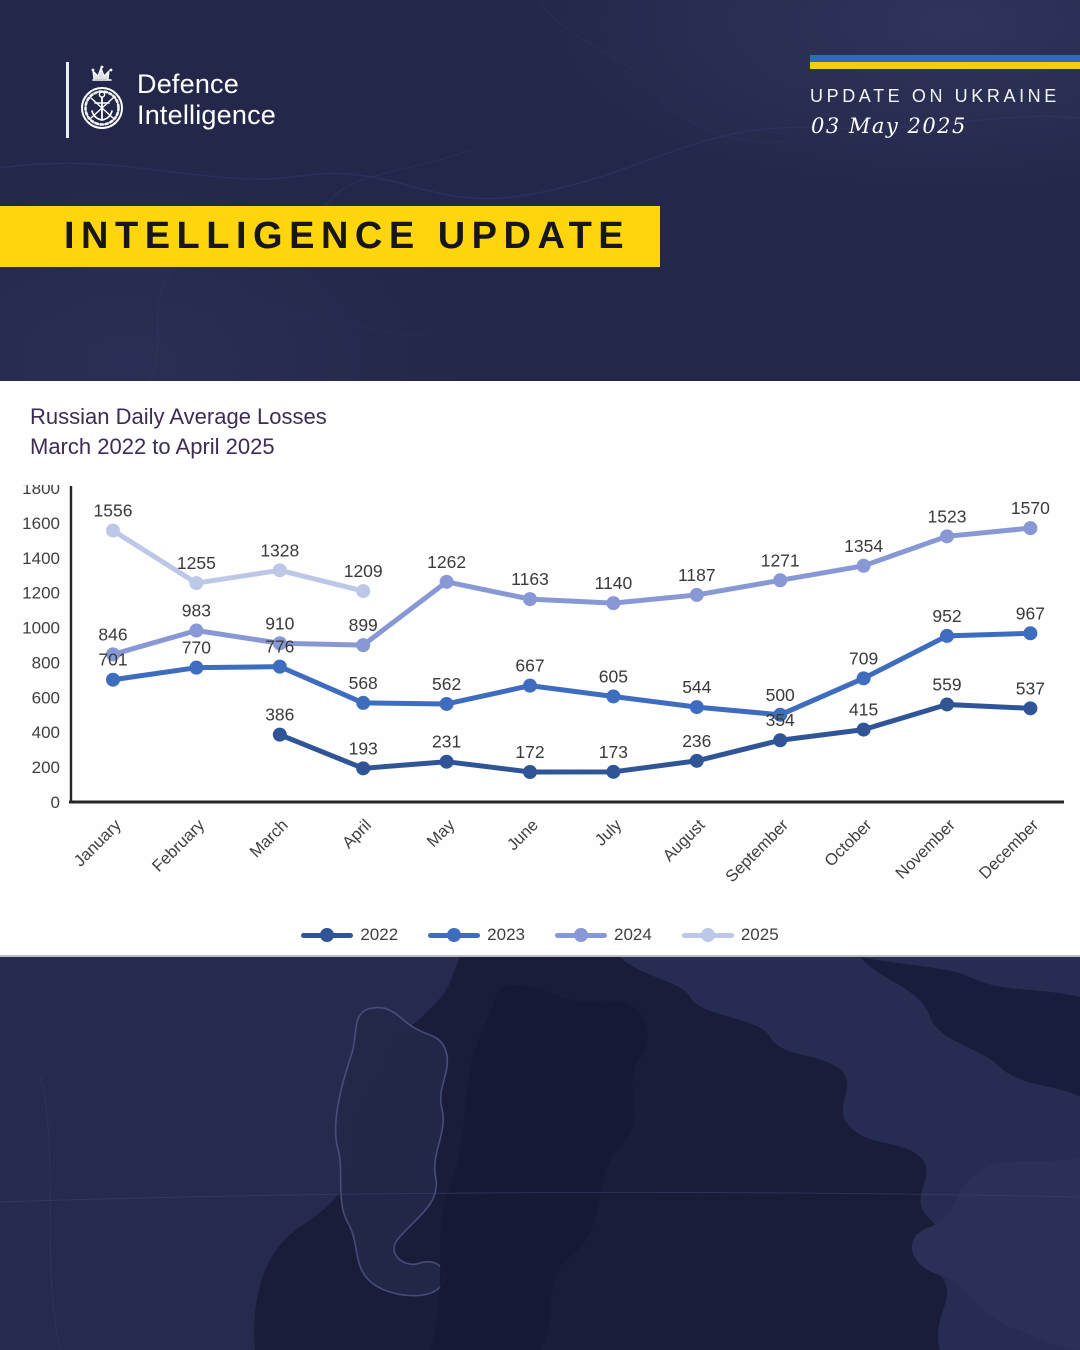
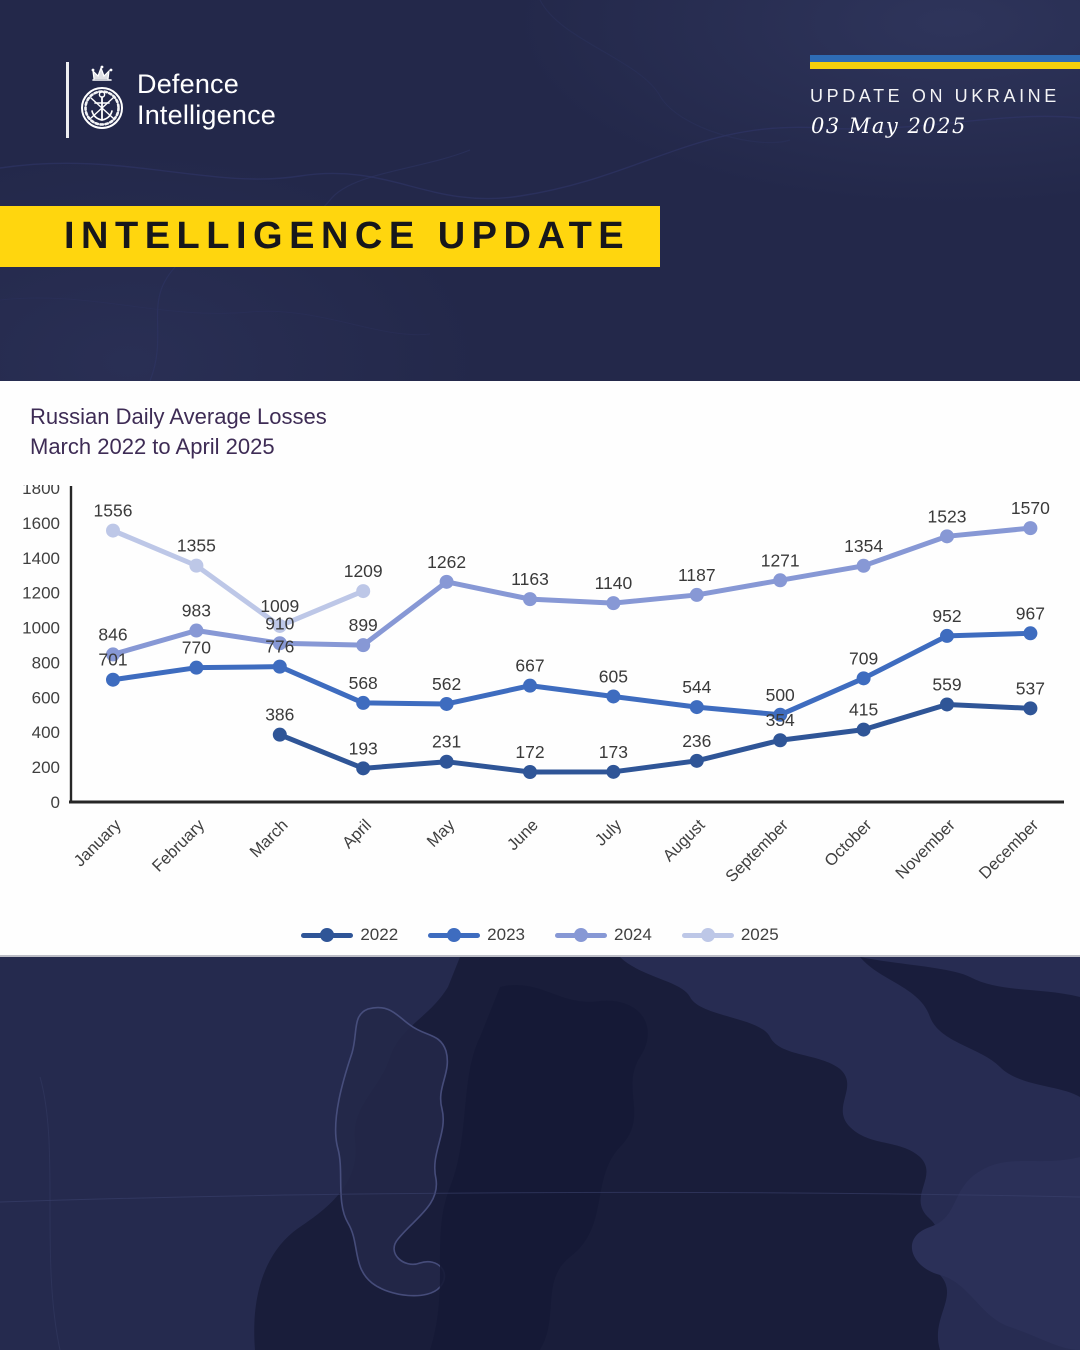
2025/February: 1255 -> 1355
2025/March: 1328 -> 1009
